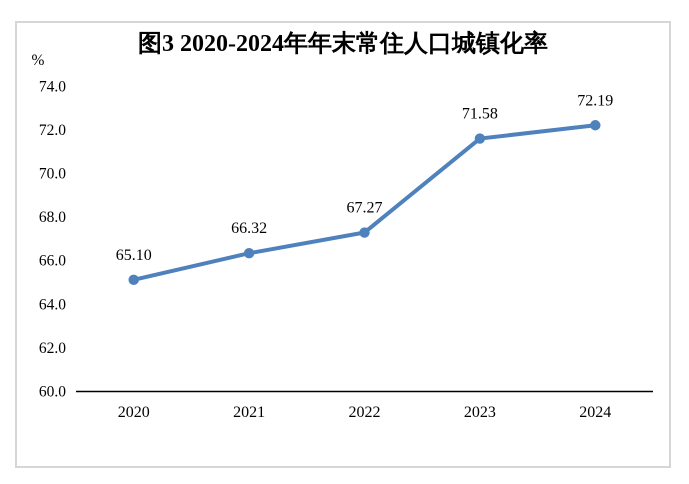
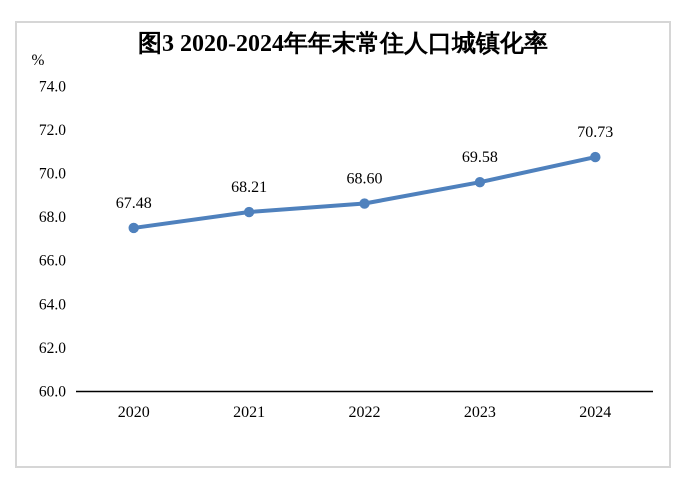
2020: 65.10 -> 67.48
2021: 66.32 -> 68.21
2022: 67.27 -> 68.60
2023: 71.58 -> 69.58
2024: 72.19 -> 70.73
